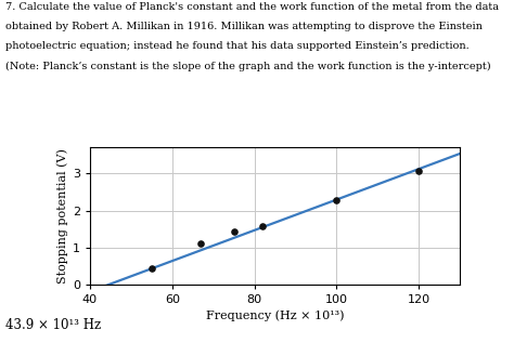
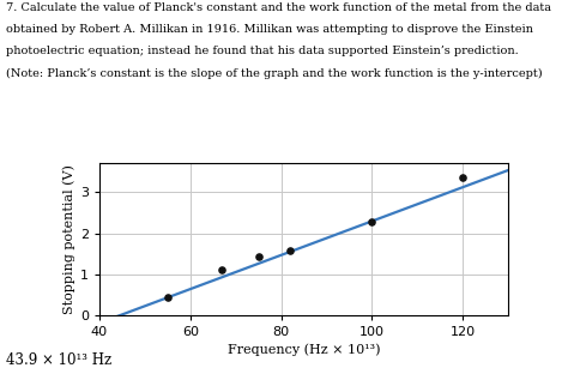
120: 3.08 -> 3.35
